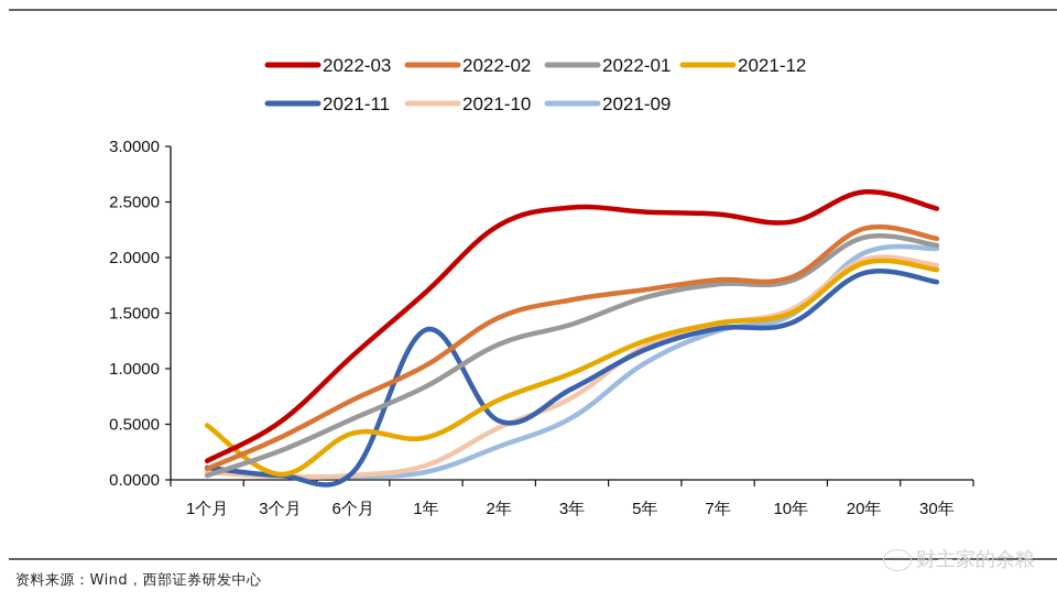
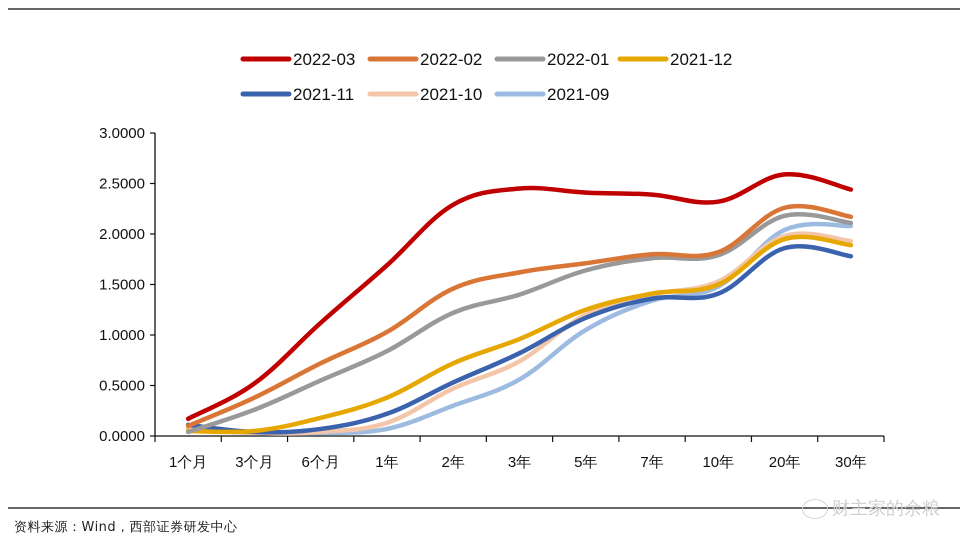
2021-12/1个月: 0.49 -> 0.05
2021-12/6个月: 0.42 -> 0.18
2021-11/1年: 1.35 -> 0.22
